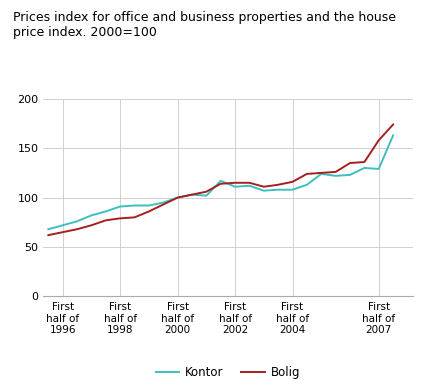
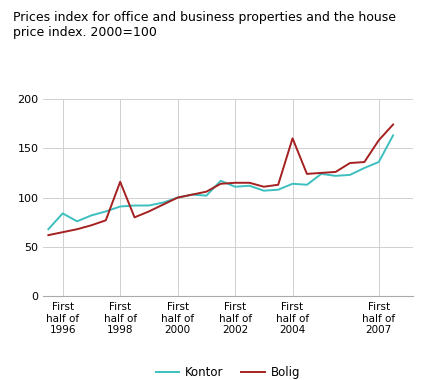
Kontor/First half of 1996: 72 -> 84
Bolig/First half of 1998: 79 -> 116
Kontor/First half of 2004: 108 -> 114
Bolig/First half of 2004: 116 -> 160
Kontor/First half of 2007: 129 -> 136
